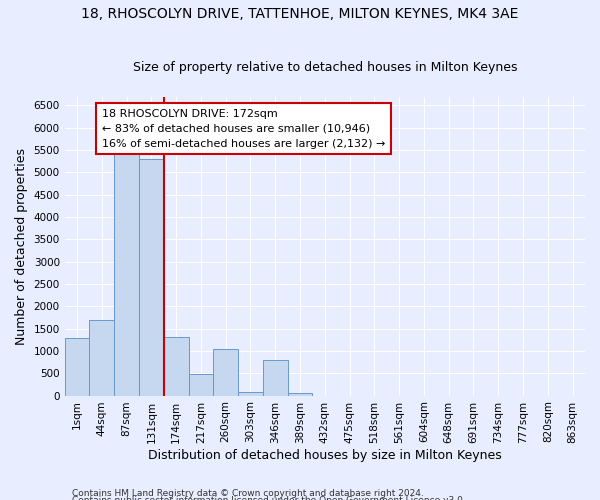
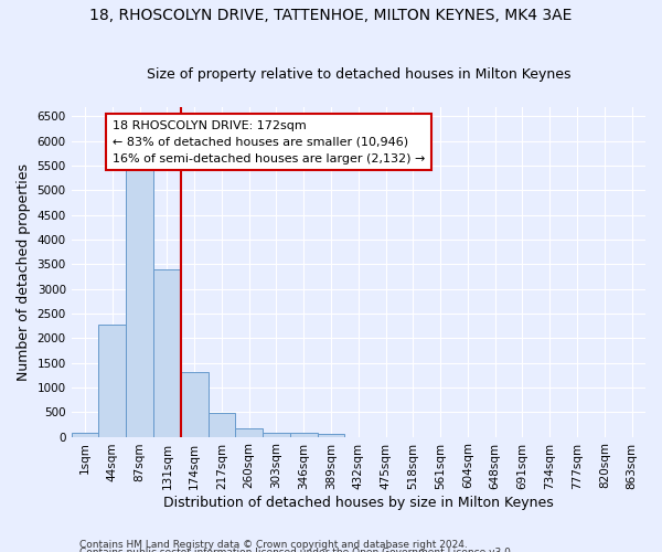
1sqm: 1300 -> 70
44sqm: 1700 -> 2270
131sqm: 5300 -> 3400
260sqm: 1050 -> 160
346sqm: 800 -> 70
